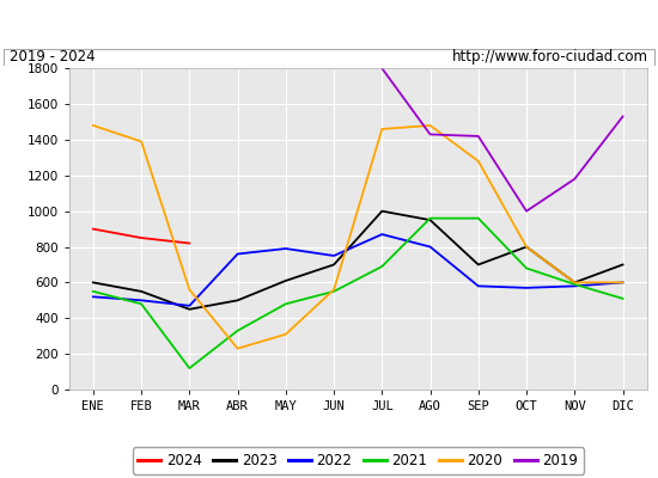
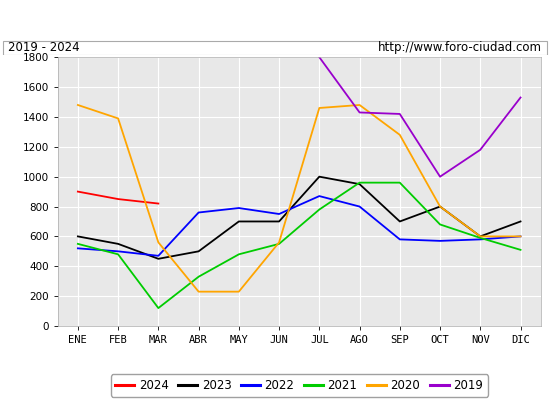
2023/MAY: 610 -> 700
2020/MAY: 310 -> 230
2021/JUL: 690 -> 780
